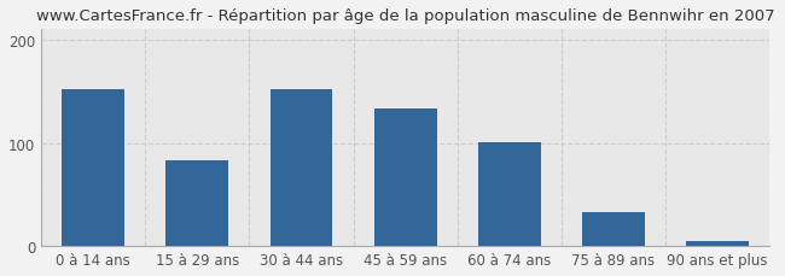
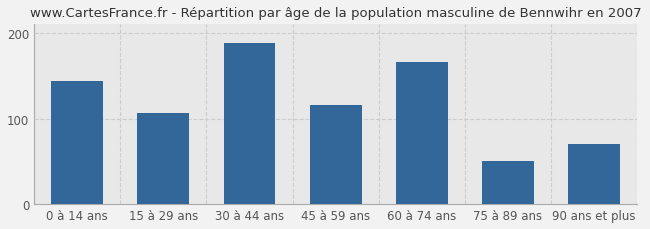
0 à 14 ans: 152 -> 144
15 à 29 ans: 83 -> 106
30 à 44 ans: 152 -> 188
45 à 59 ans: 133 -> 116
60 à 74 ans: 101 -> 166
75 à 89 ans: 33 -> 50
90 ans et plus: 5 -> 70
